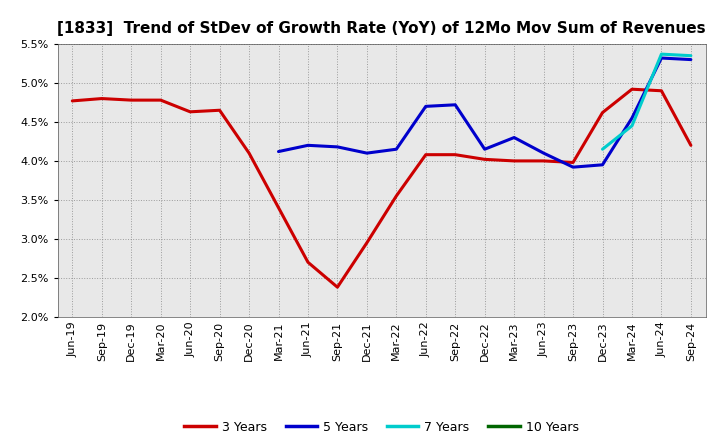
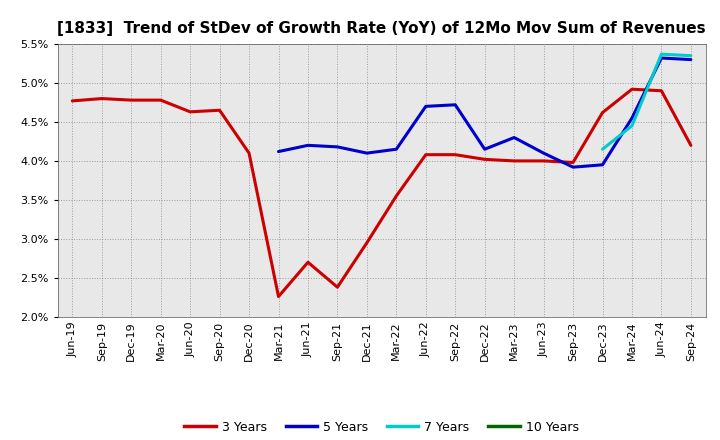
3 Years/Mar-21: 3.40% -> 2.26%
